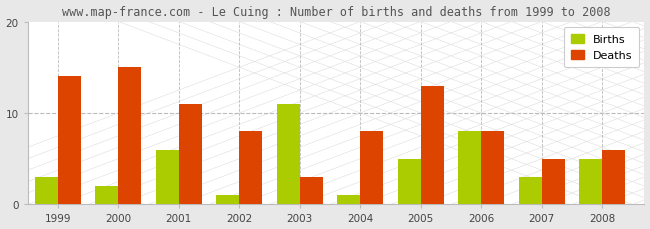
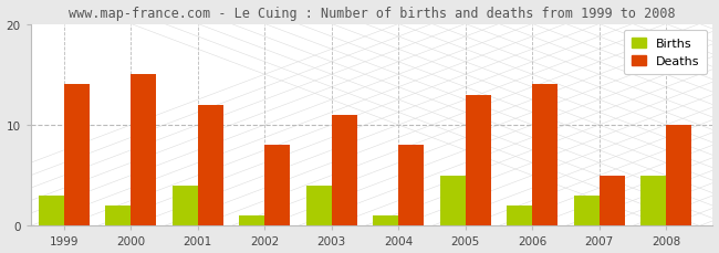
Births/2001: 6 -> 4
Deaths/2001: 11 -> 12
Births/2003: 11 -> 4
Deaths/2003: 3 -> 11
Births/2006: 8 -> 2
Deaths/2006: 8 -> 14
Deaths/2008: 6 -> 10
